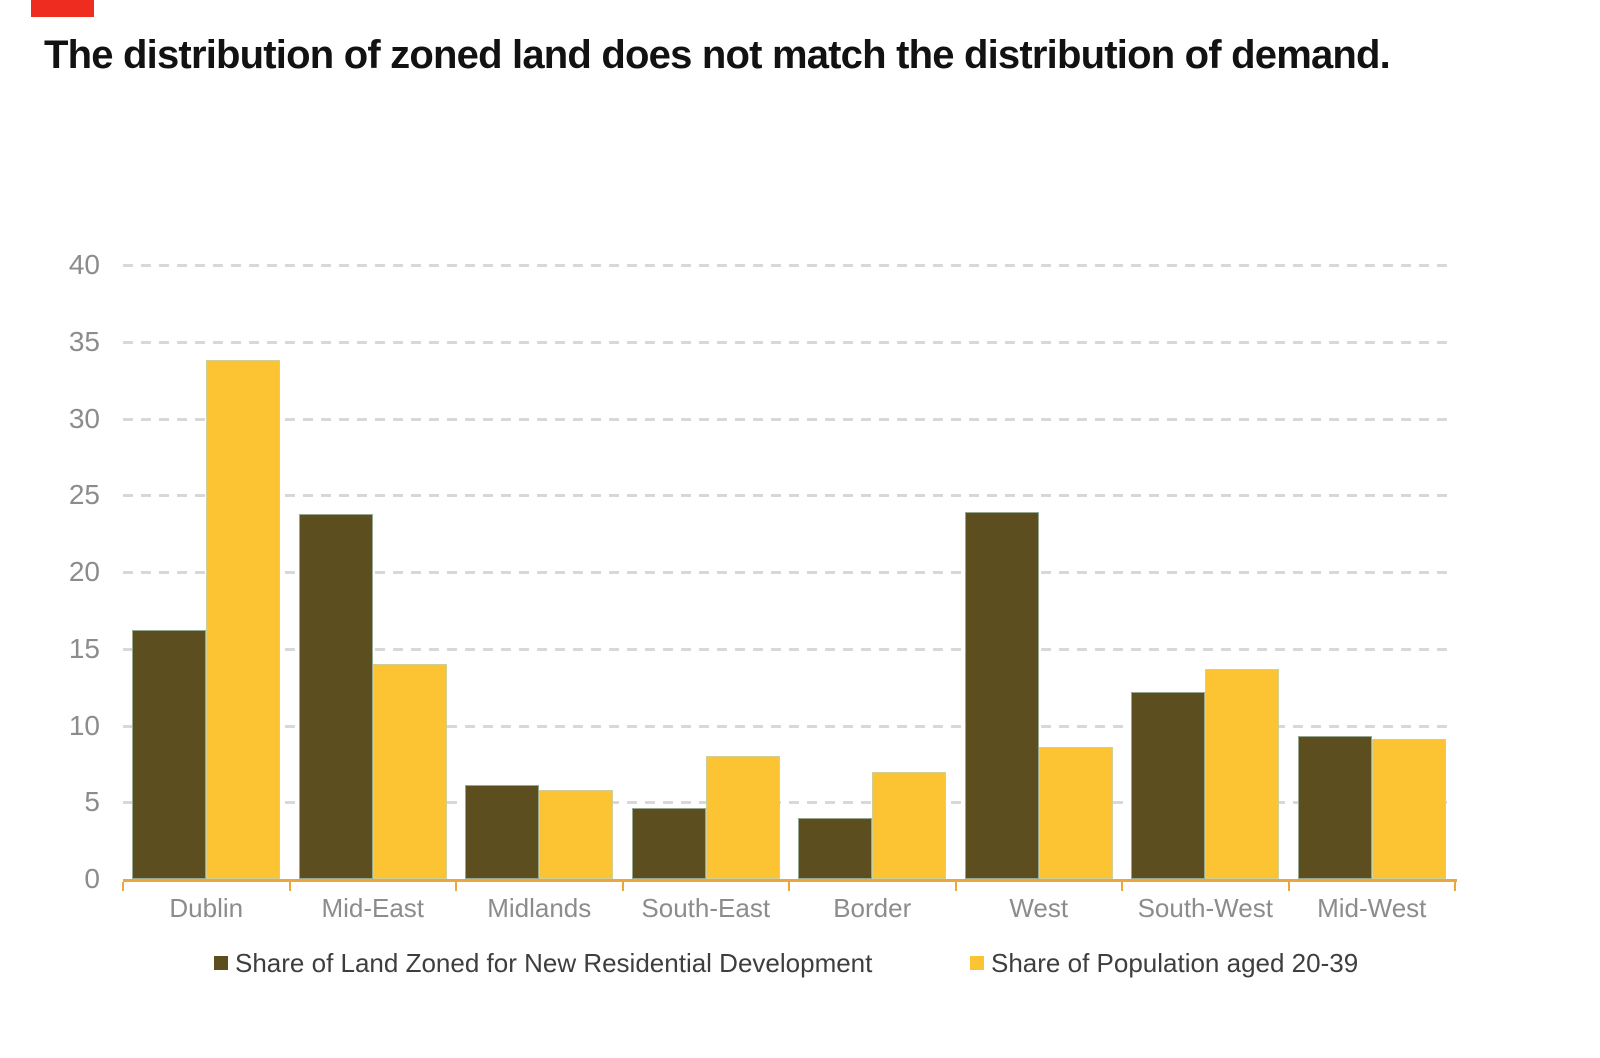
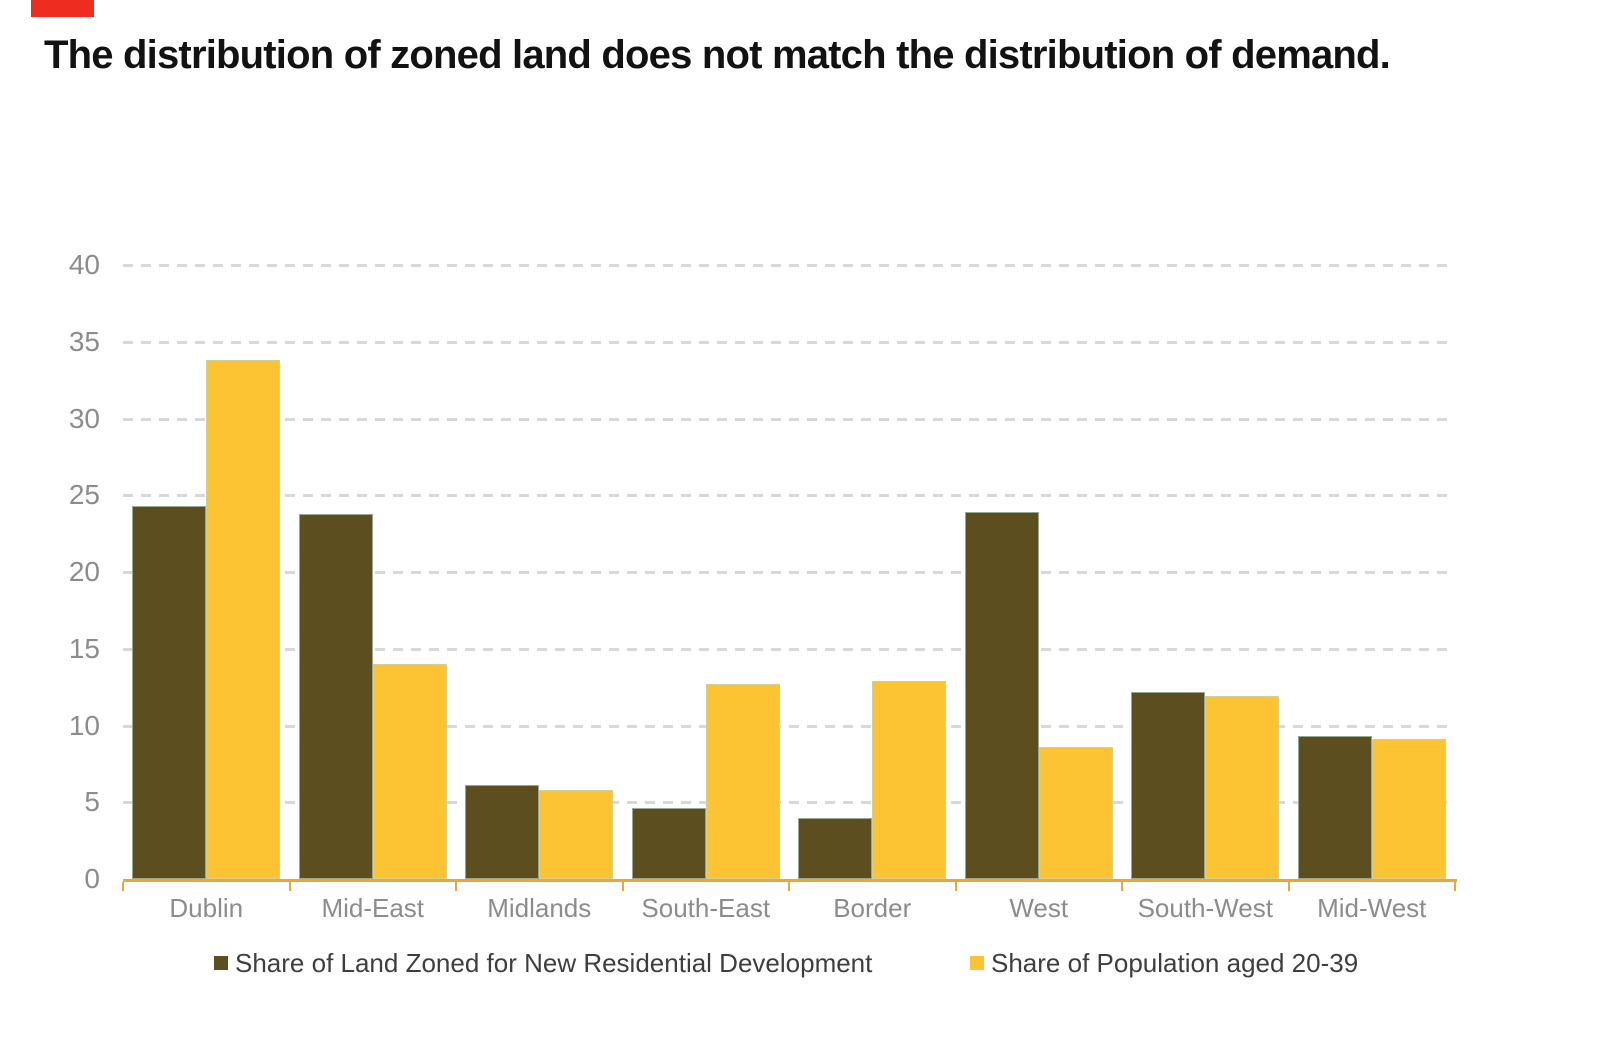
Share of Land Zoned for New Residential Development/Dublin: 16.2 -> 24.3
Share of Population aged 20-39/South-East: 8.0 -> 12.7
Share of Population aged 20-39/Border: 7.0 -> 12.9
Share of Population aged 20-39/South-West: 13.7 -> 11.9
